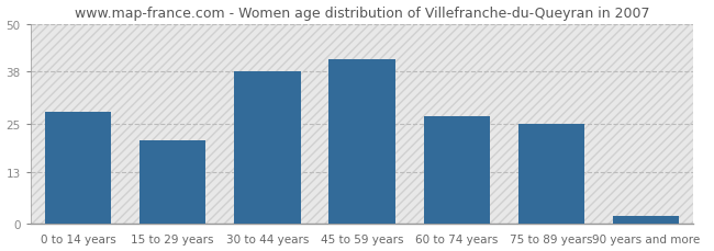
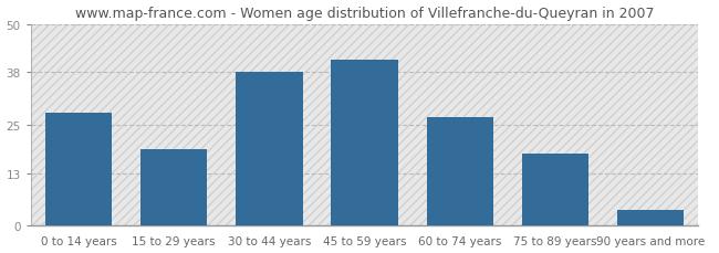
15 to 29 years: 21 -> 19
75 to 89 years: 25 -> 18
90 years and more: 2 -> 4
